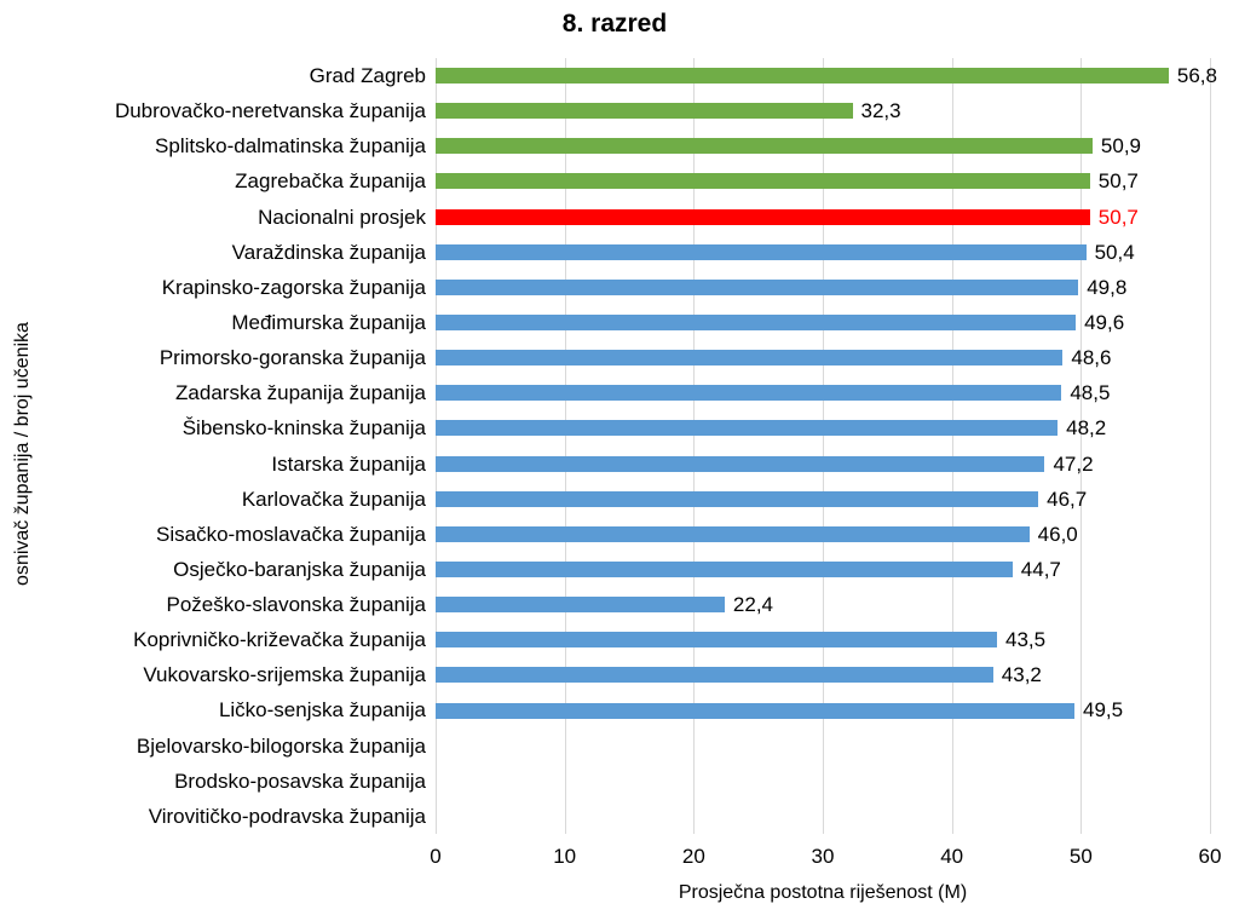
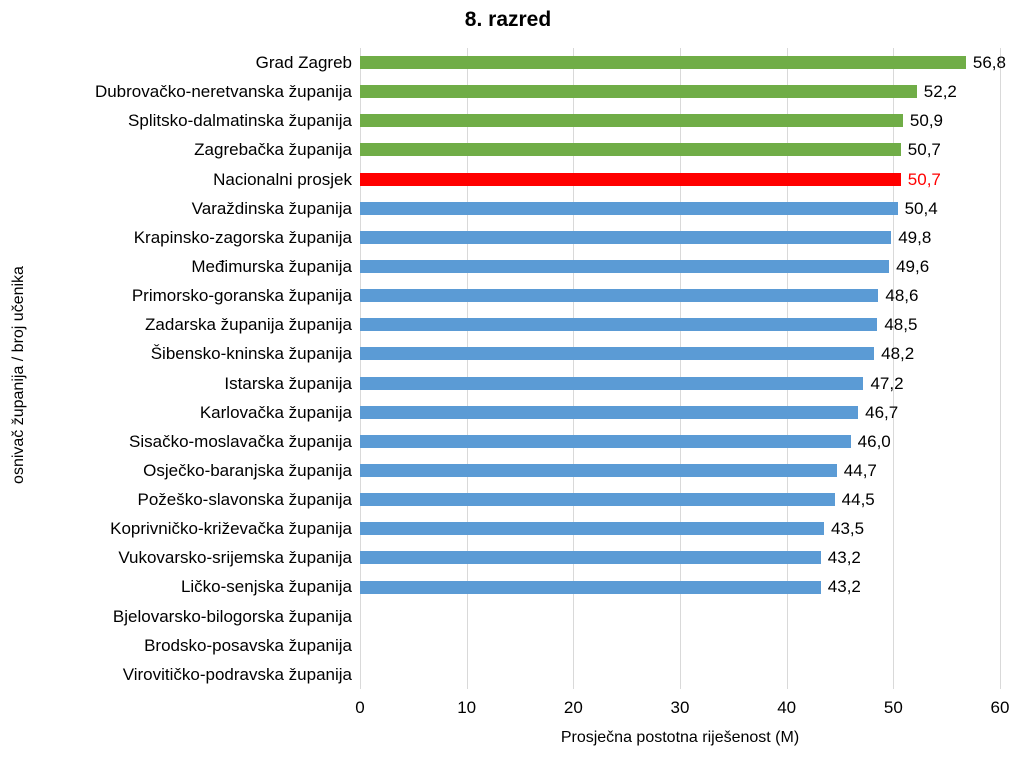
Dubrovačko-neretvanska županija: 32,3 -> 52,2
Požeško-slavonska županija: 22,4 -> 44,5
Ličko-senjska županija: 49,5 -> 43,2
